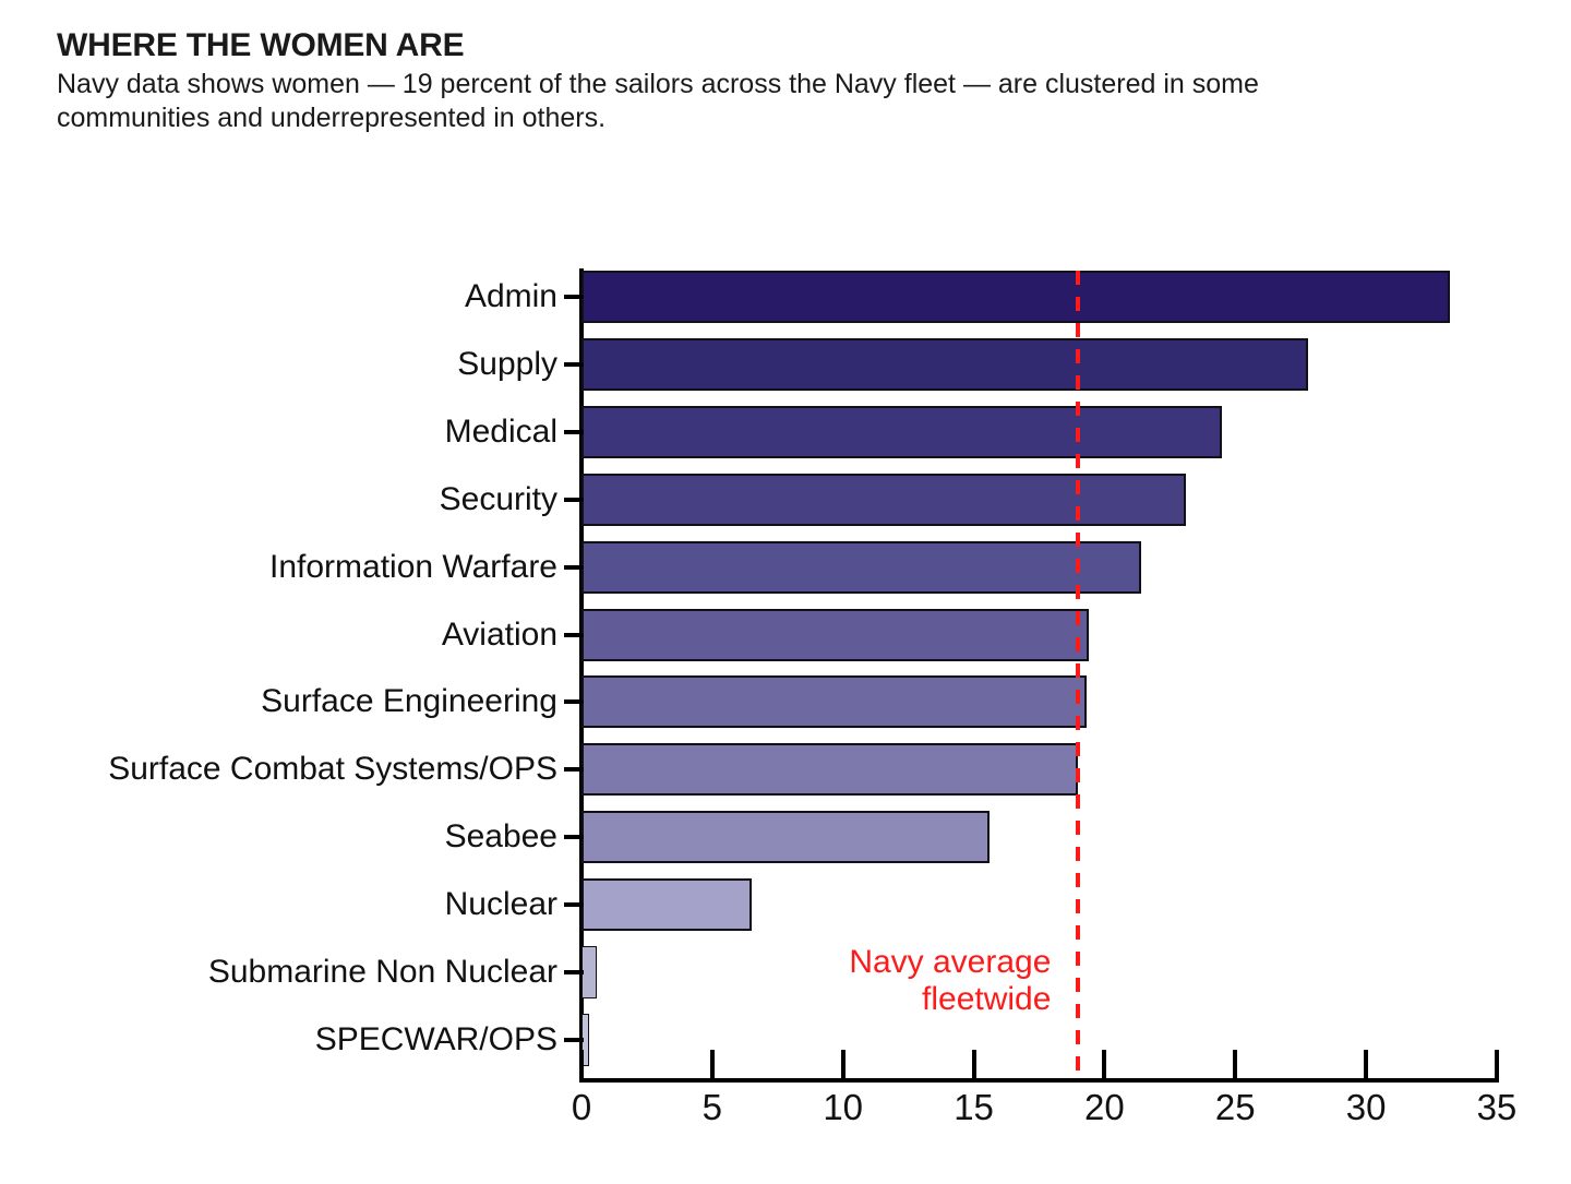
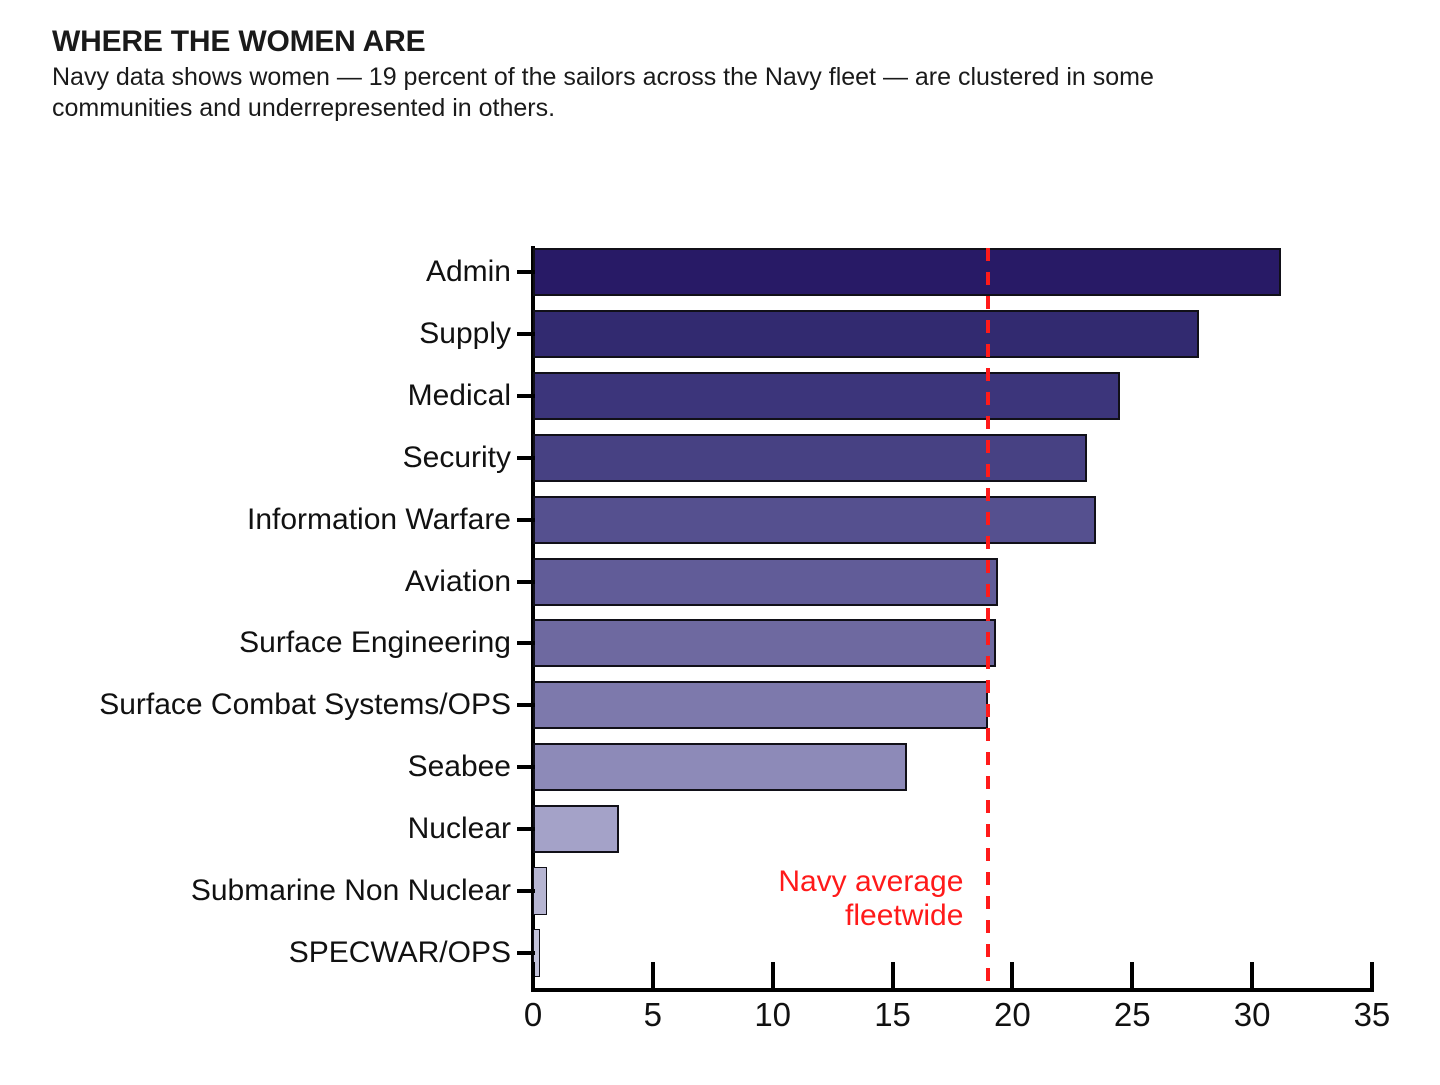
Admin: 33.2 -> 31.2
Information Warfare: 21.4 -> 23.5
Nuclear: 6.5 -> 3.6
